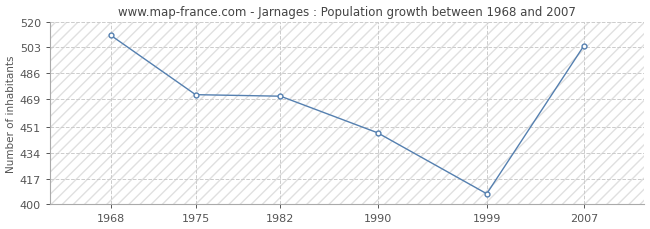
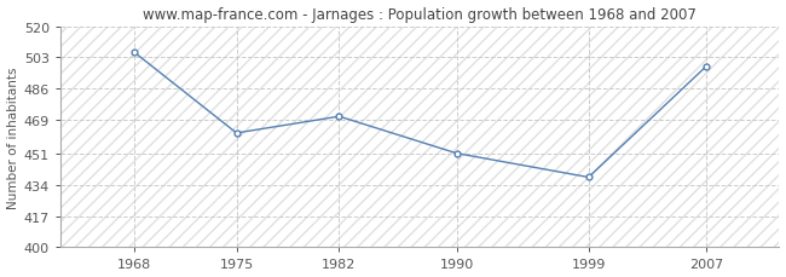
1968: 511 -> 506
1975: 472 -> 462
1990: 447 -> 451
1999: 407 -> 438
2007: 504 -> 498
